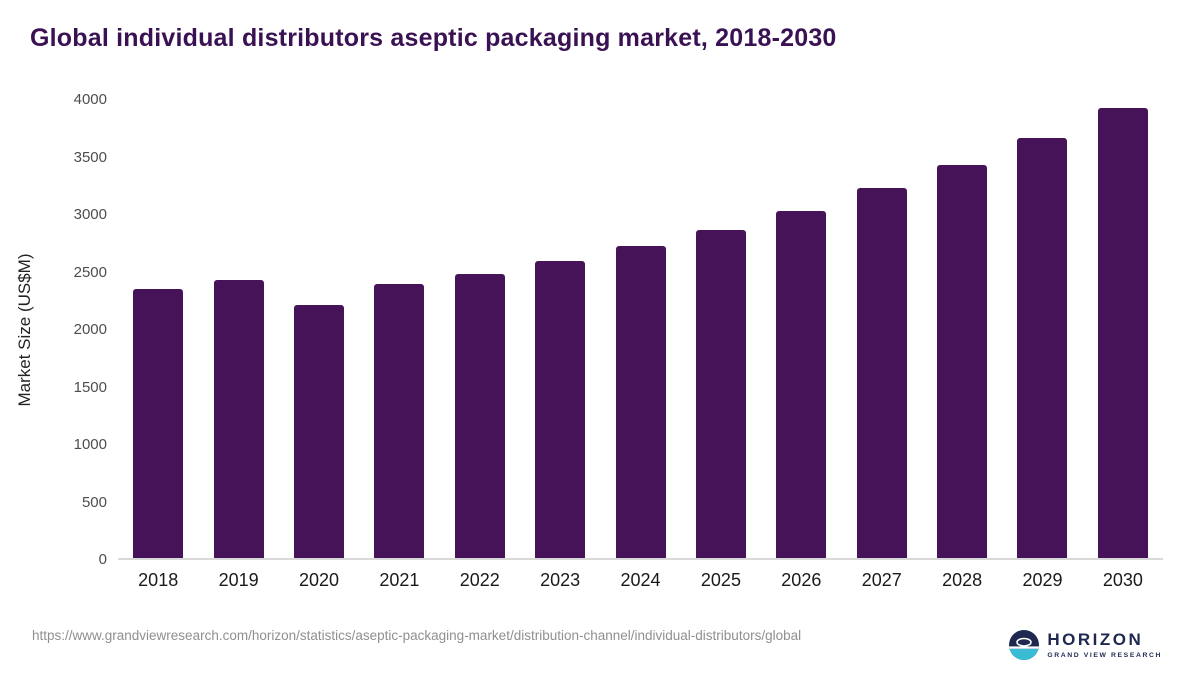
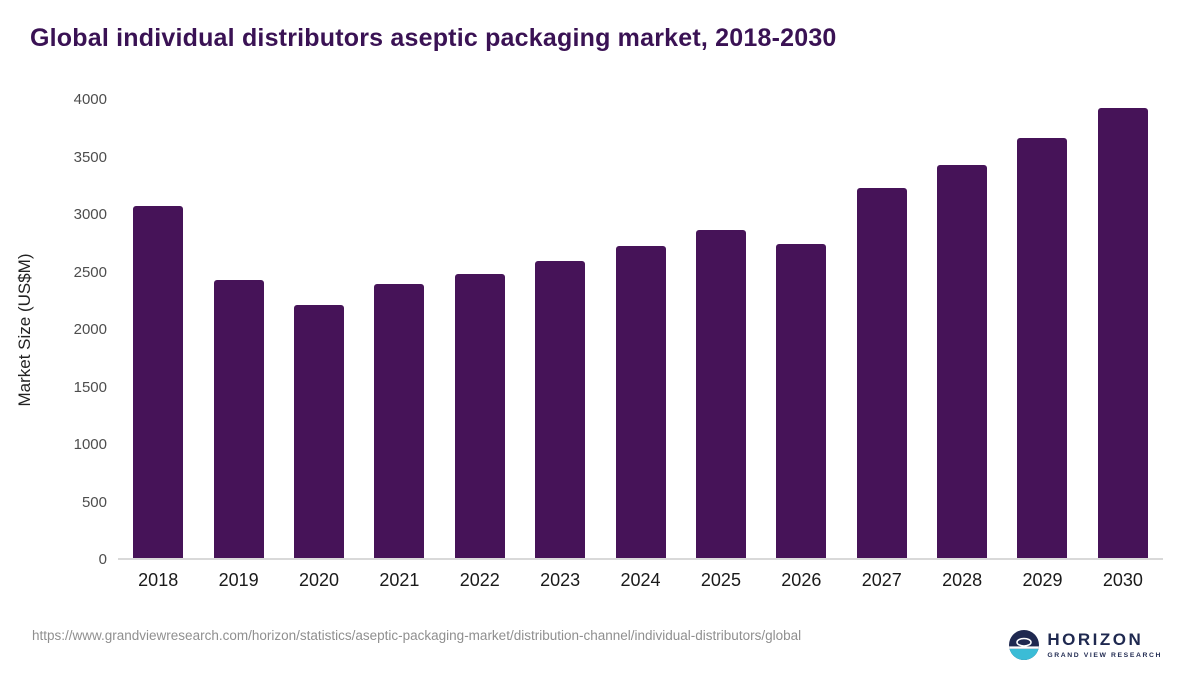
2018: 2340 -> 3060
2026: 3020 -> 2730
